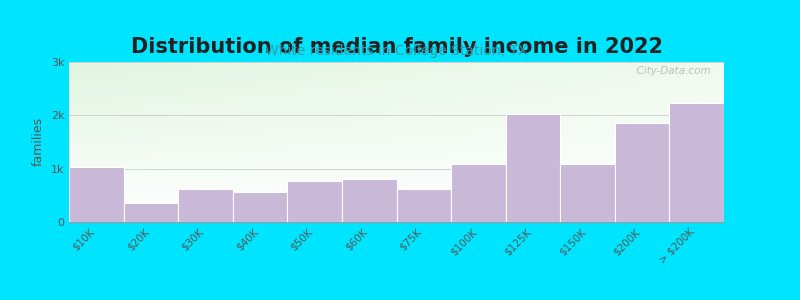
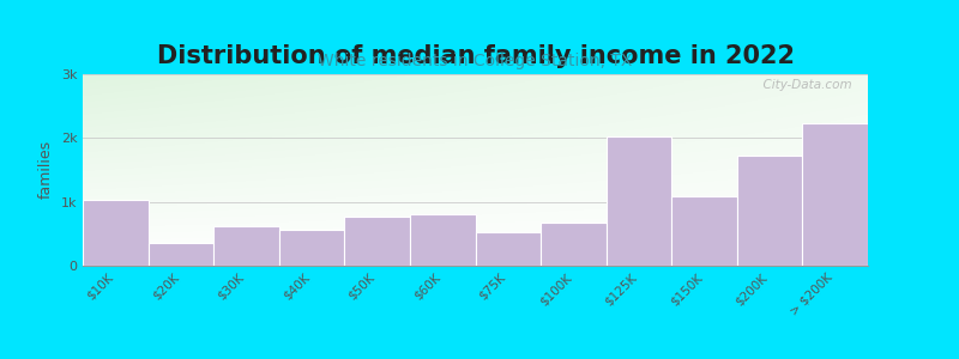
$75K: 0.62k -> 0.52k
$100K: 1.08k -> 0.68k
$200K: 1.86k -> 1.72k
